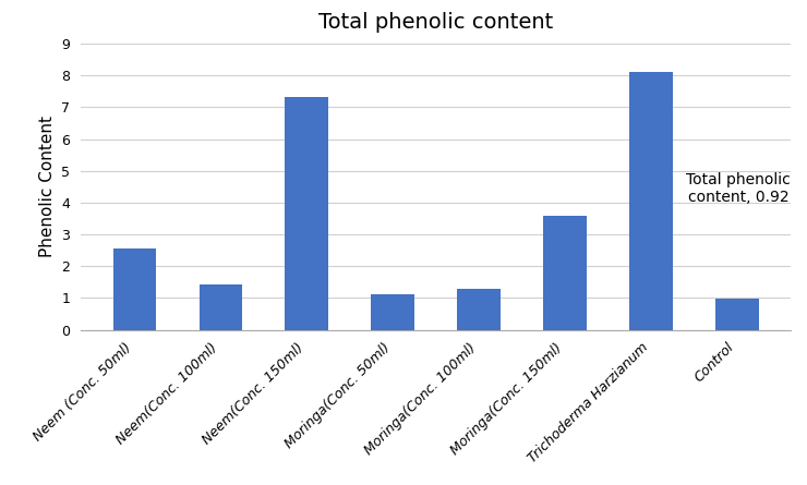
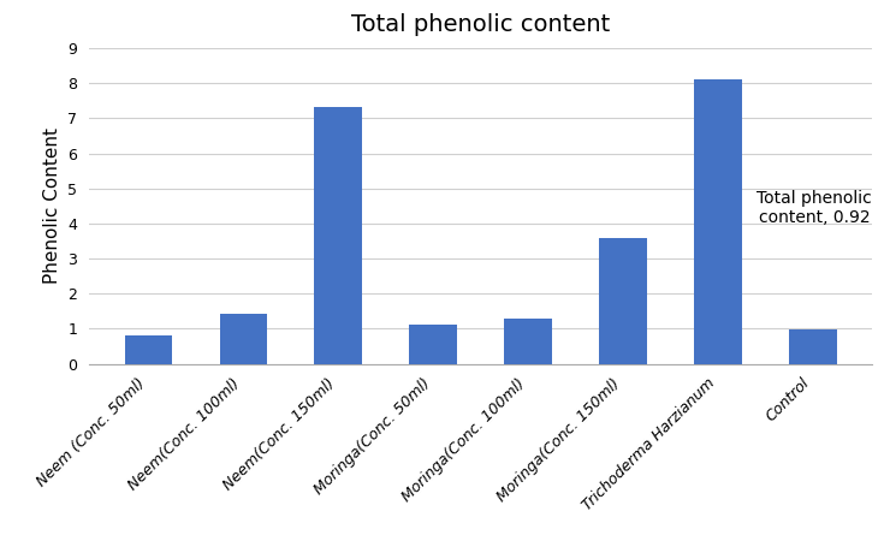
Neem (Conc. 50ml): 2.55 -> 0.82
